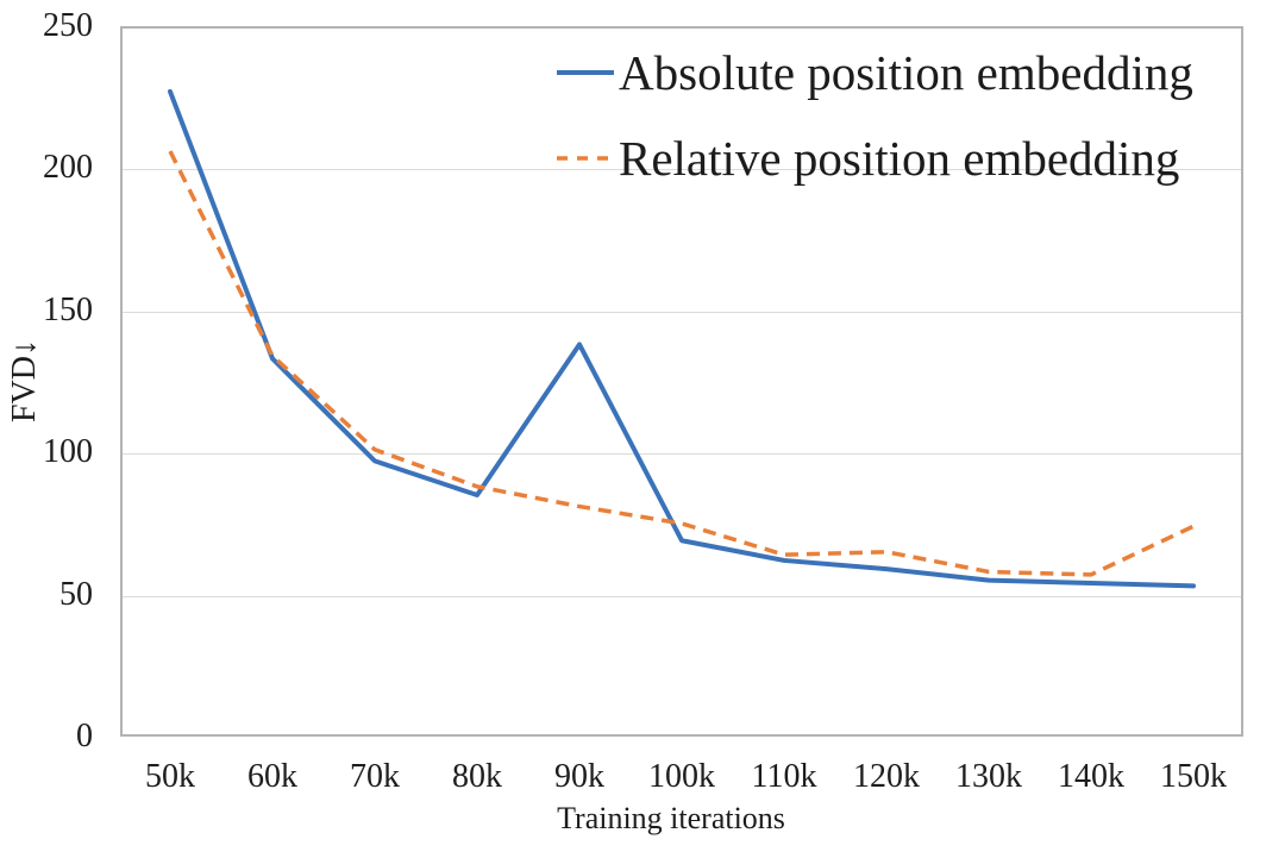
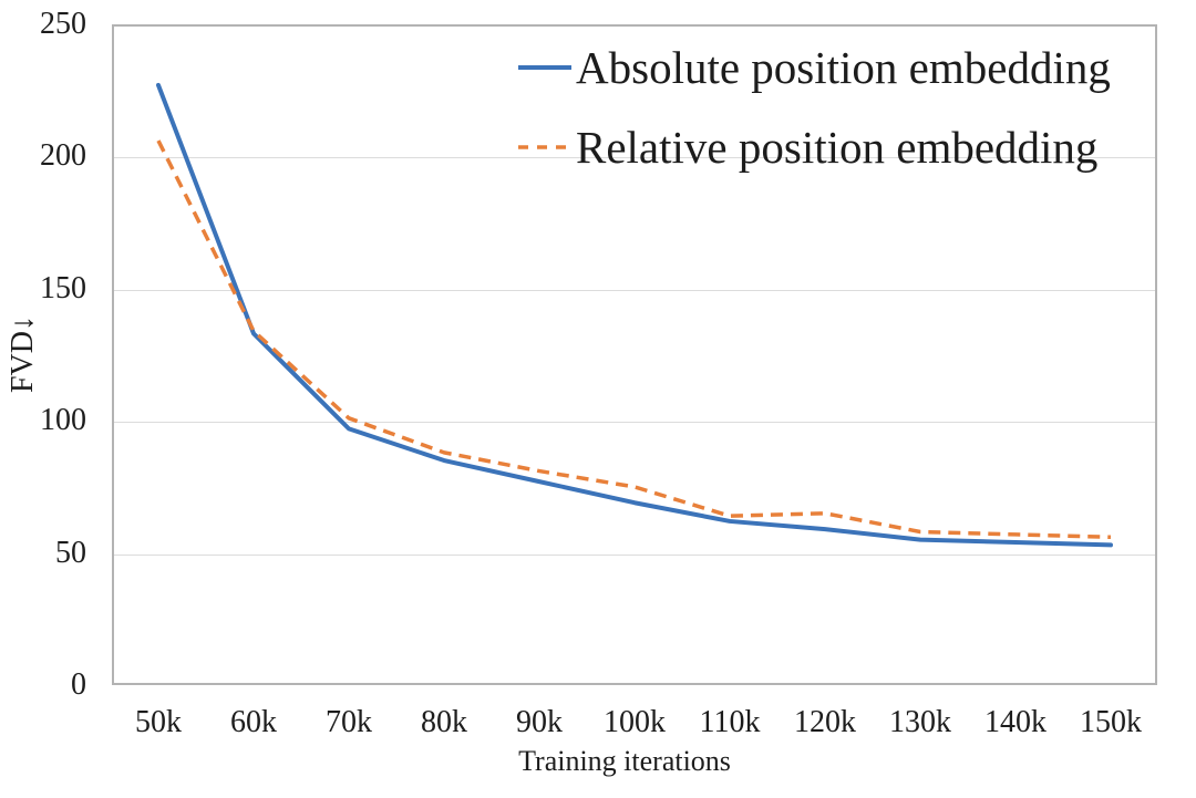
Absolute position embedding/90k: 138 -> 77
Relative position embedding/150k: 74 -> 56
